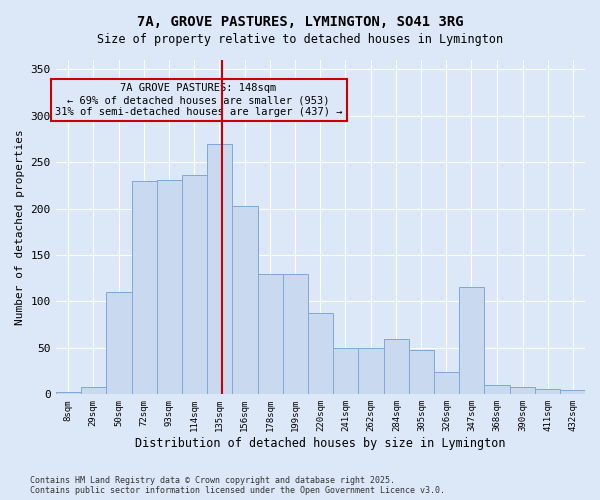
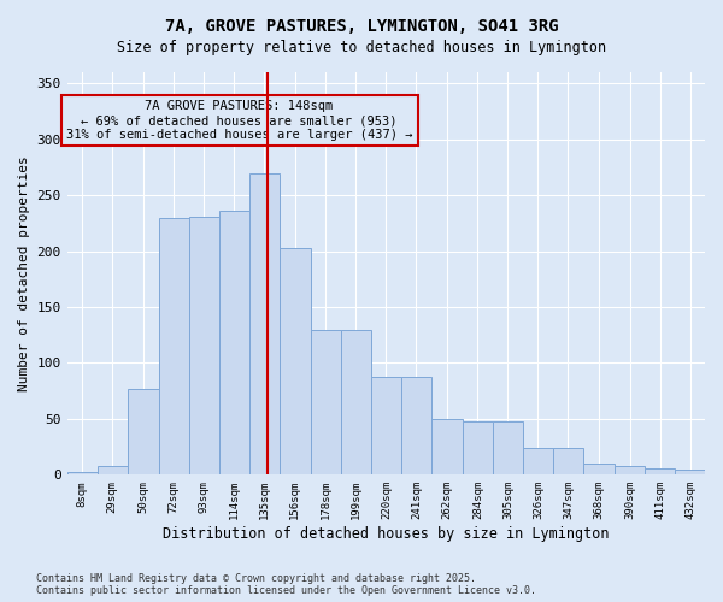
50sqm: 110 -> 77
241sqm: 50 -> 88
284sqm: 60 -> 48
347sqm: 116 -> 24
